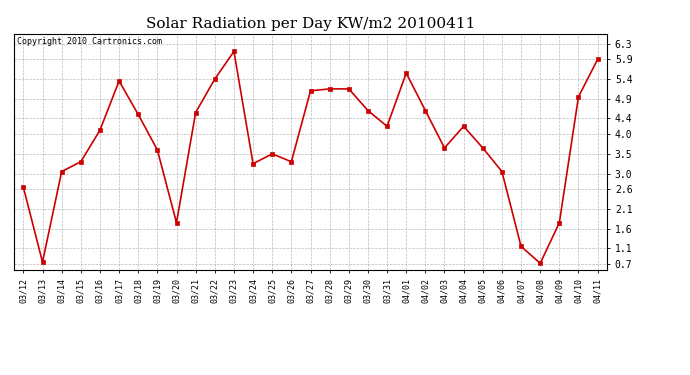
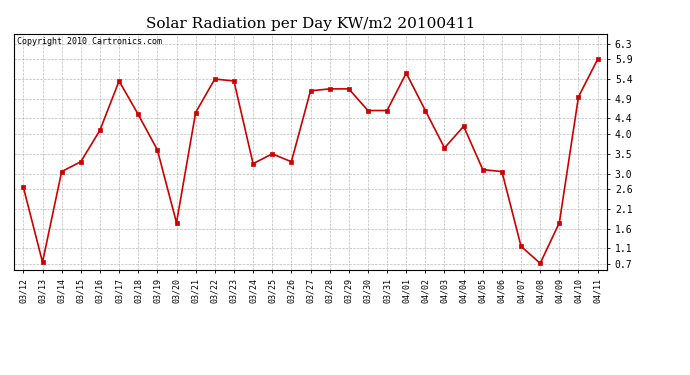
03/23: 6.10 -> 5.35
03/31: 4.20 -> 4.60
04/05: 3.65 -> 3.10
